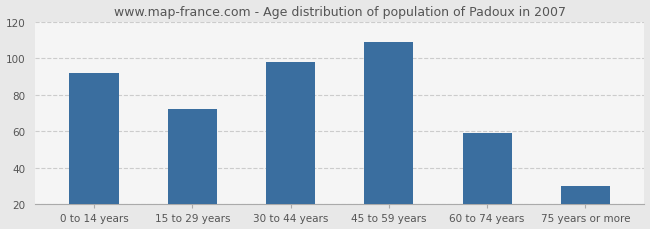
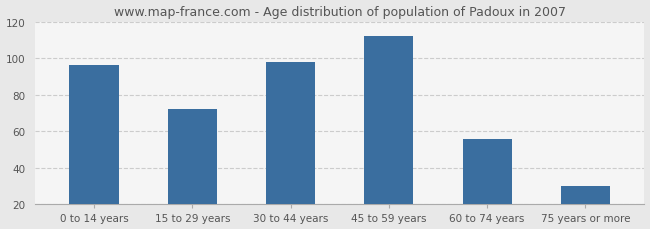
0 to 14 years: 92 -> 96
45 to 59 years: 109 -> 112
60 to 74 years: 59 -> 56
